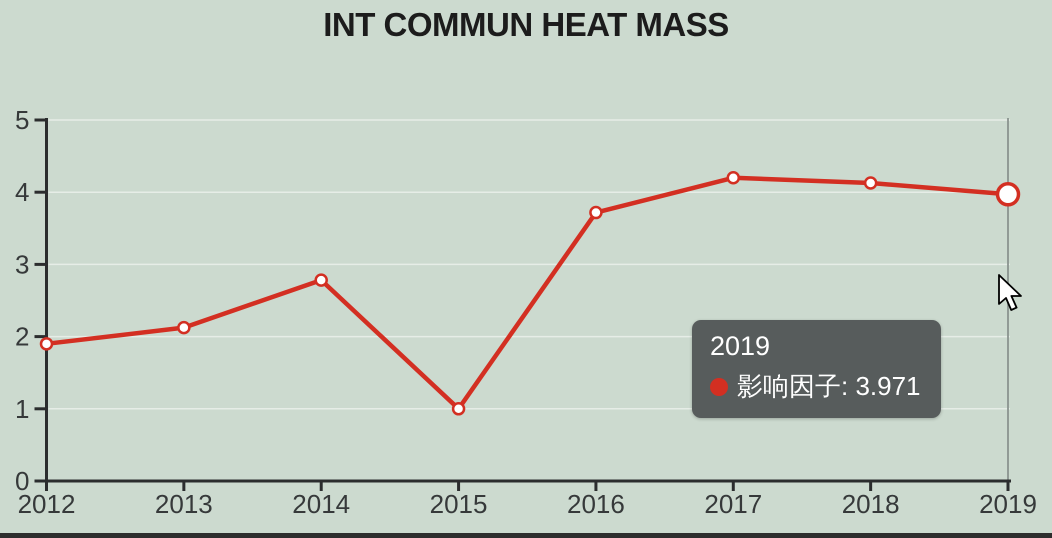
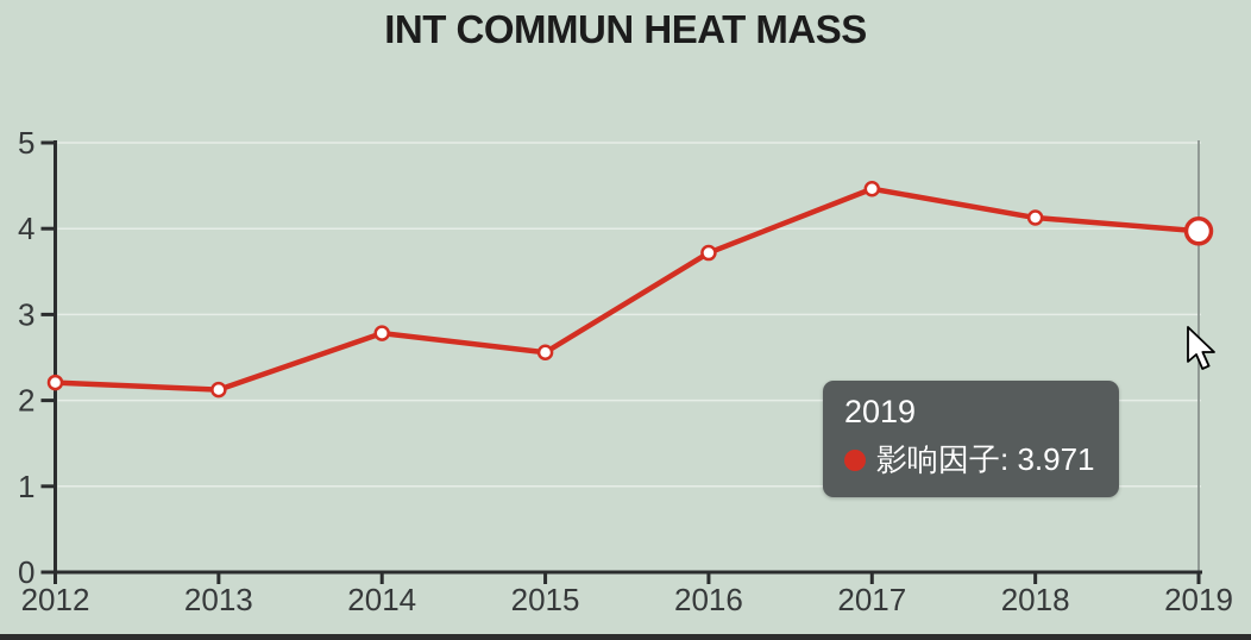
2012: 1.9 -> 2.2
2015: 1.0 -> 2.6
2017: 4.2 -> 4.5
